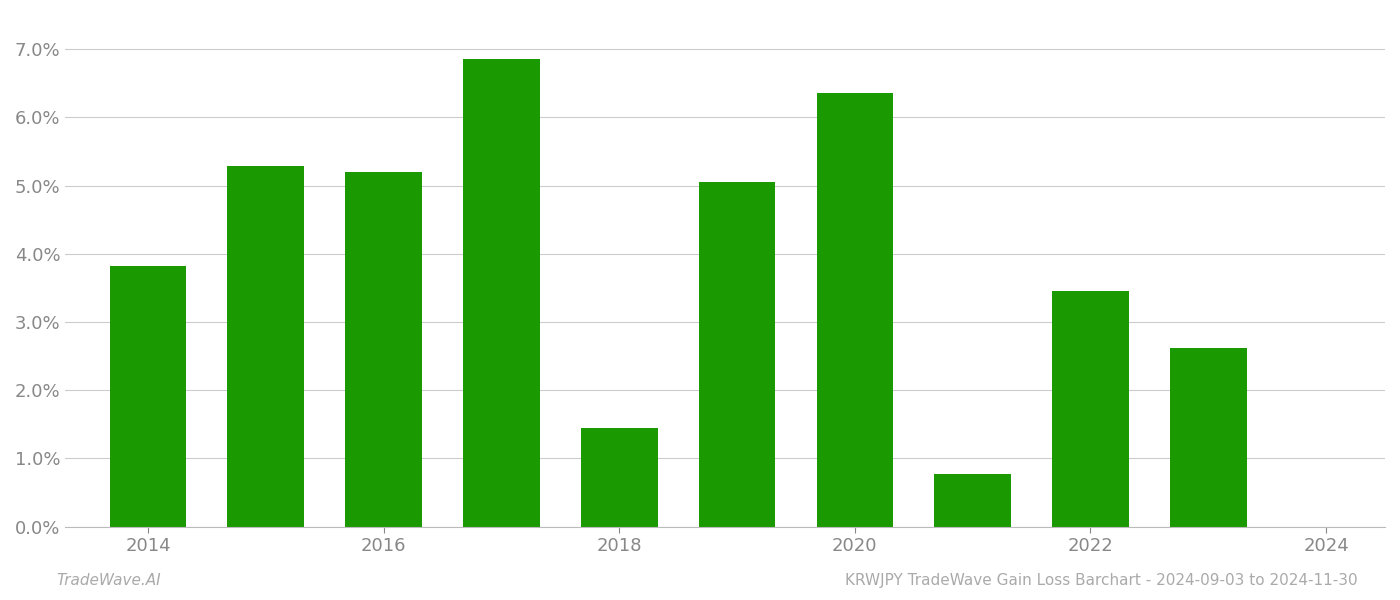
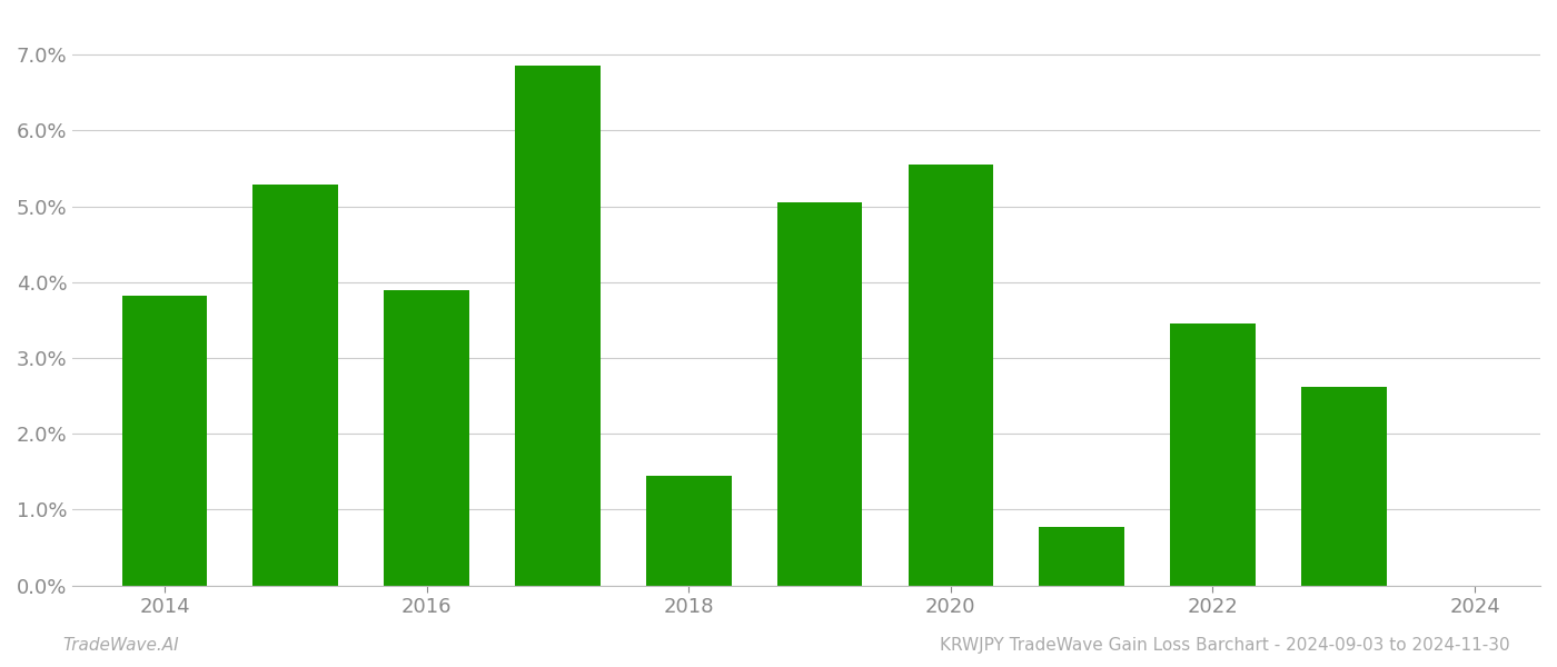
2016: 5.20% -> 3.90%
2020: 6.36% -> 5.55%
